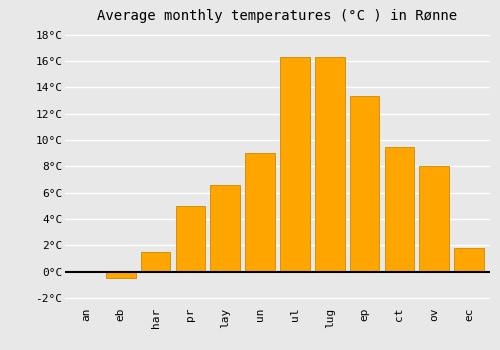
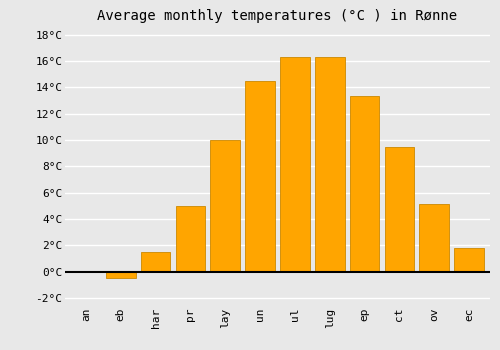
lay: 6.6°C -> 10.0°C
un: 9.0°C -> 14.5°C
ov: 8.0°C -> 5.1°C
